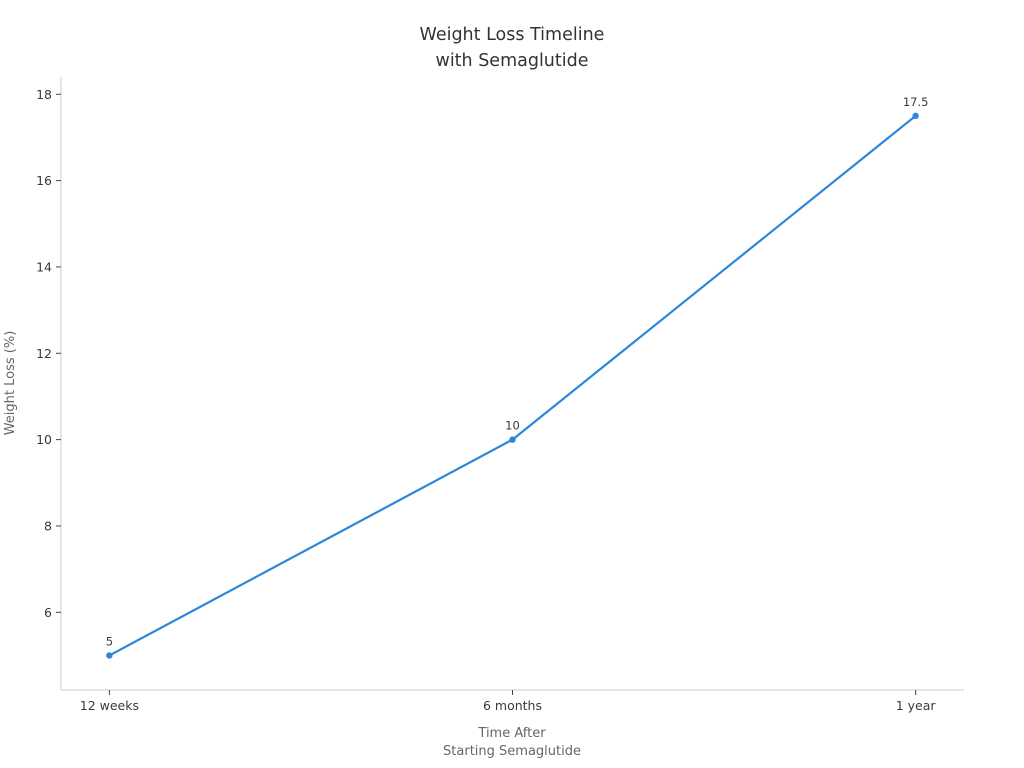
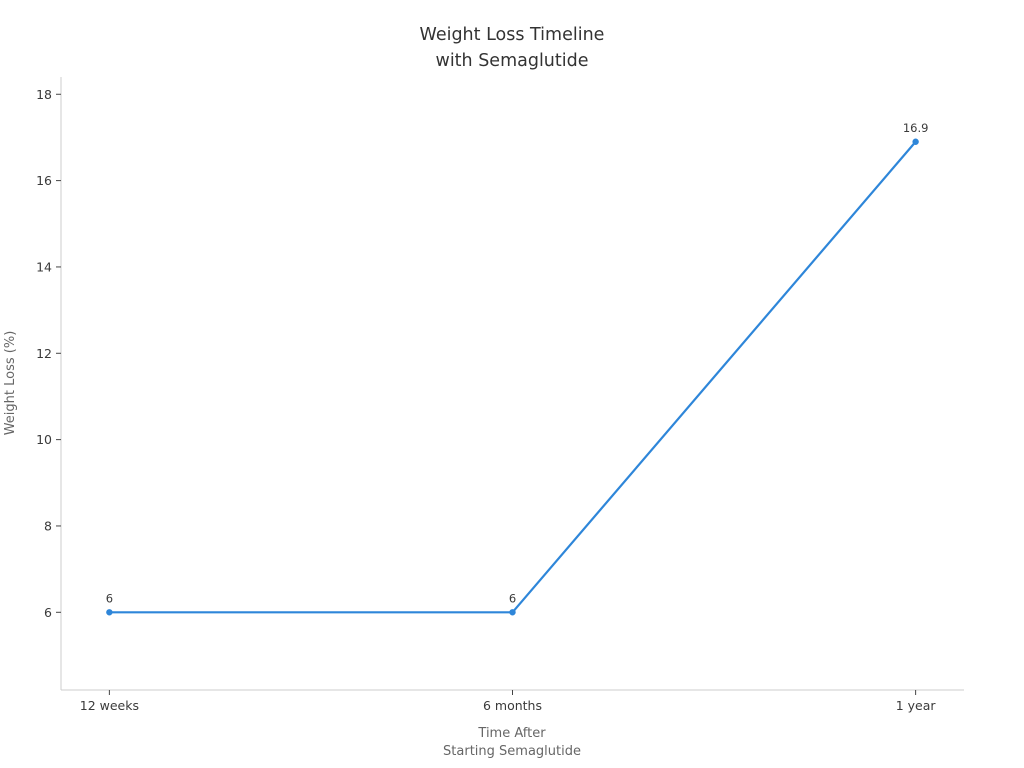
12 weeks: 5 -> 6
6 months: 10 -> 6
1 year: 17.5 -> 16.9
